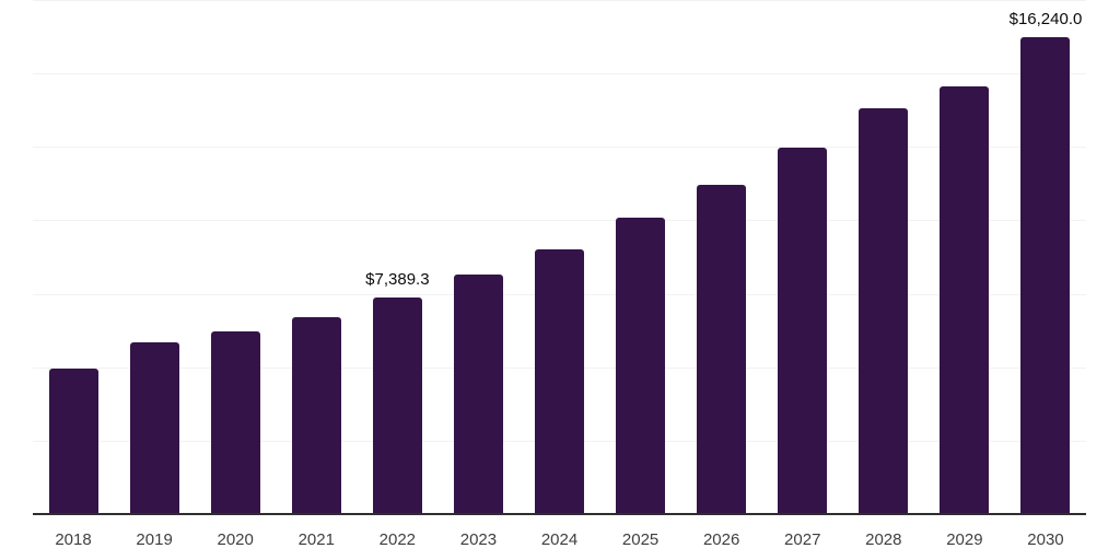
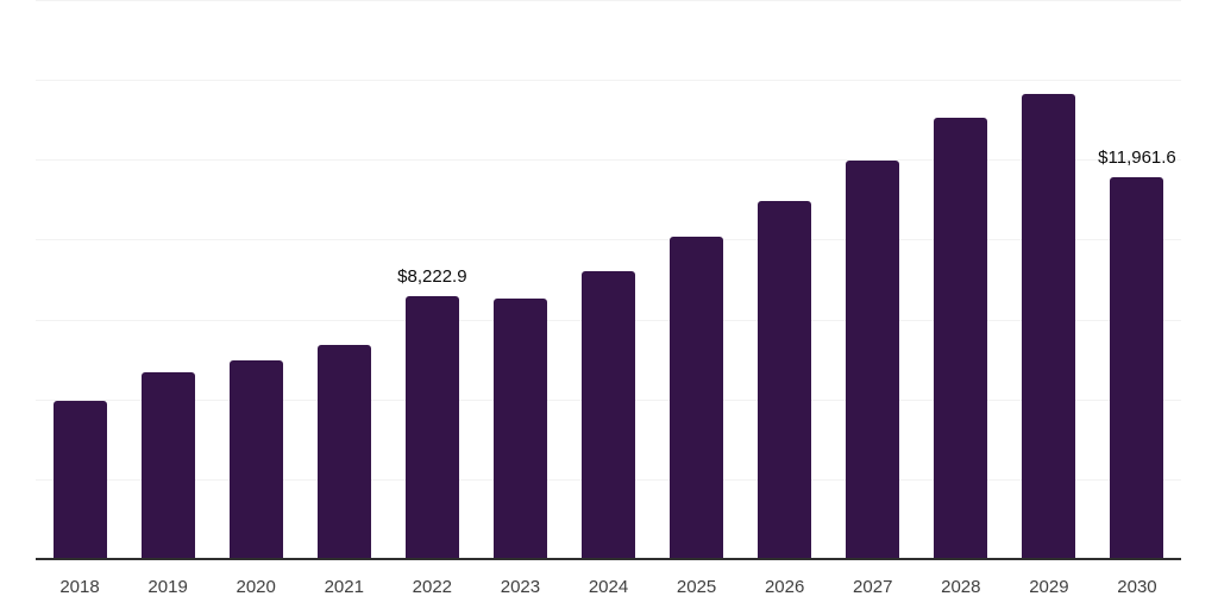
2022: $7,389.3 -> $8,222.9
2030: $16,240.0 -> $11,961.6
